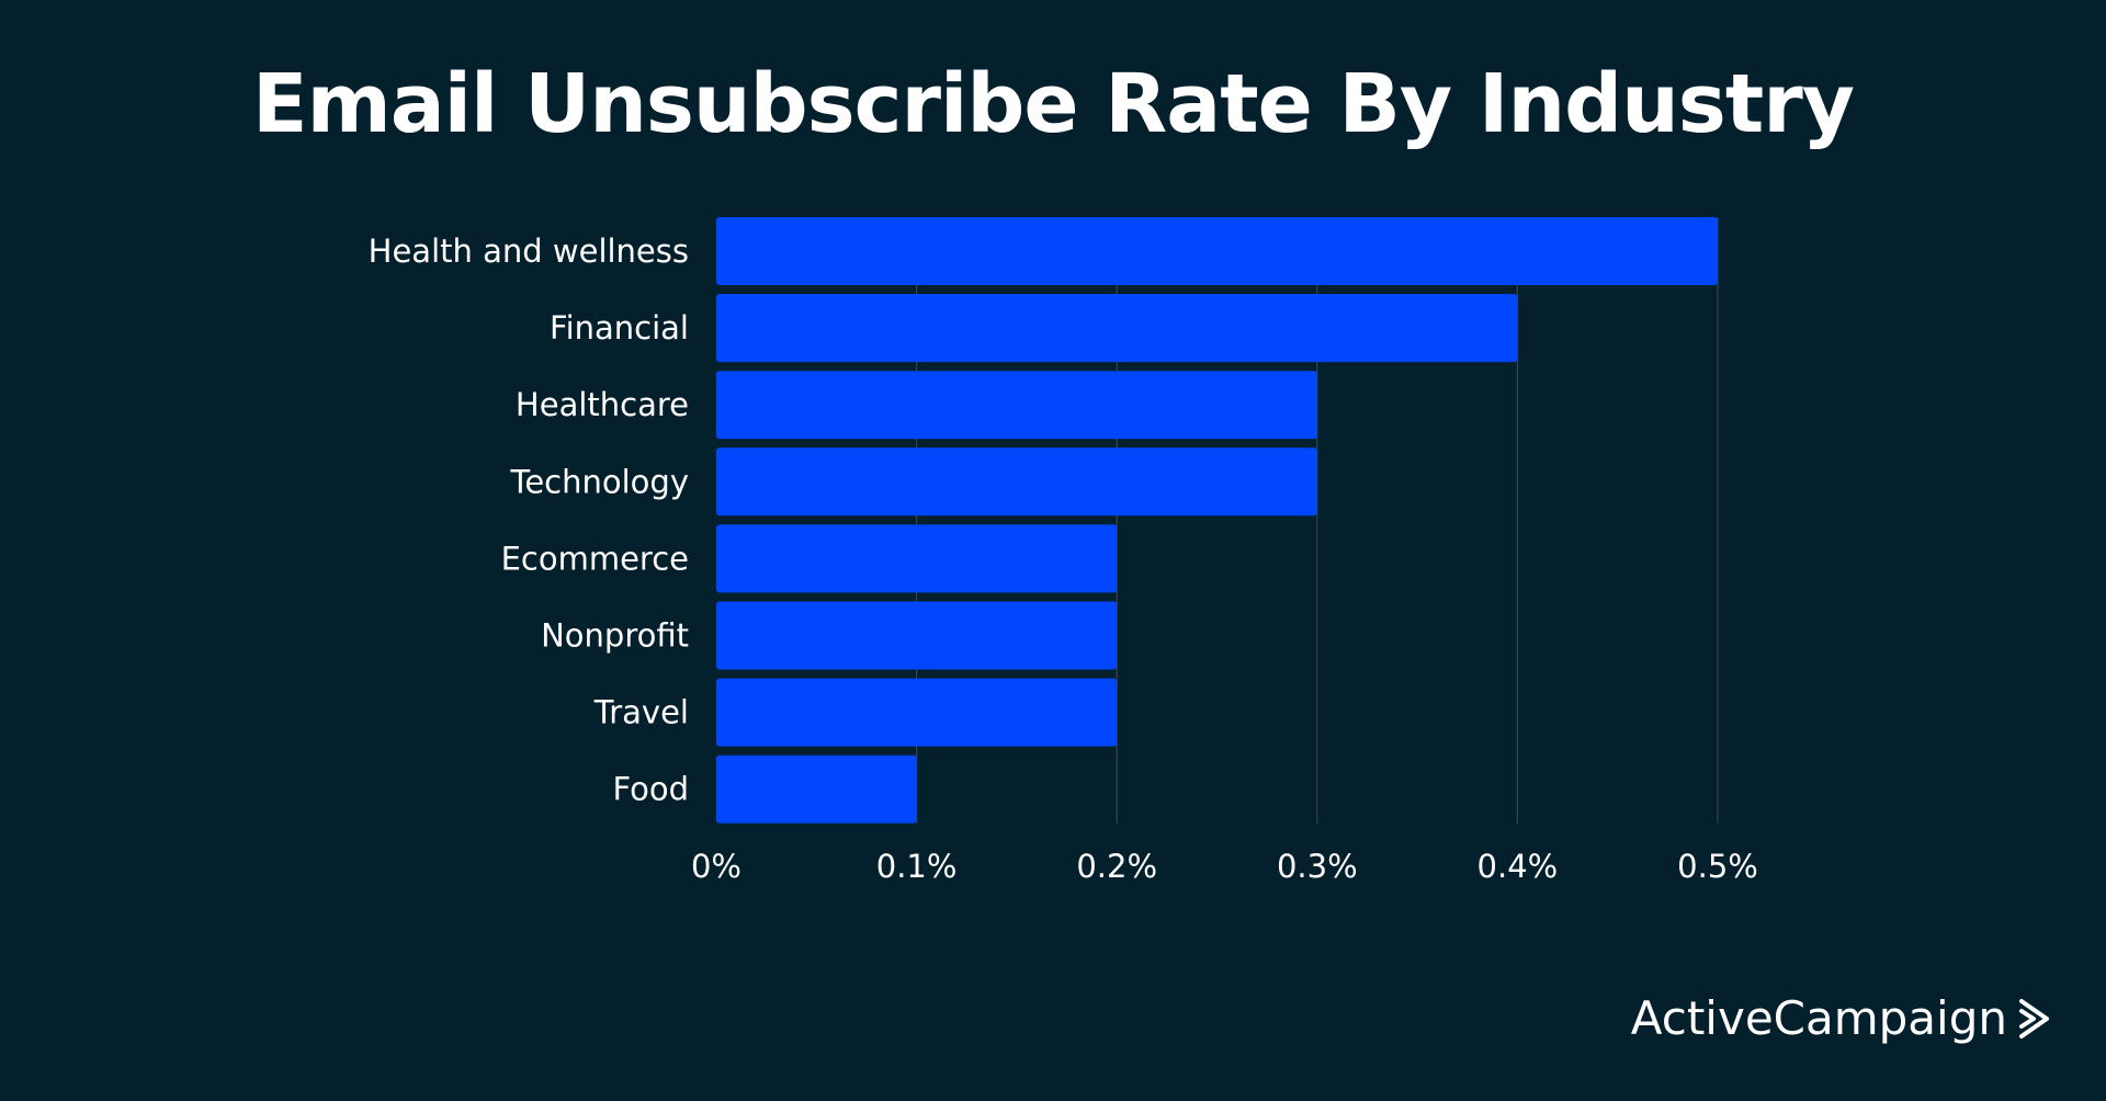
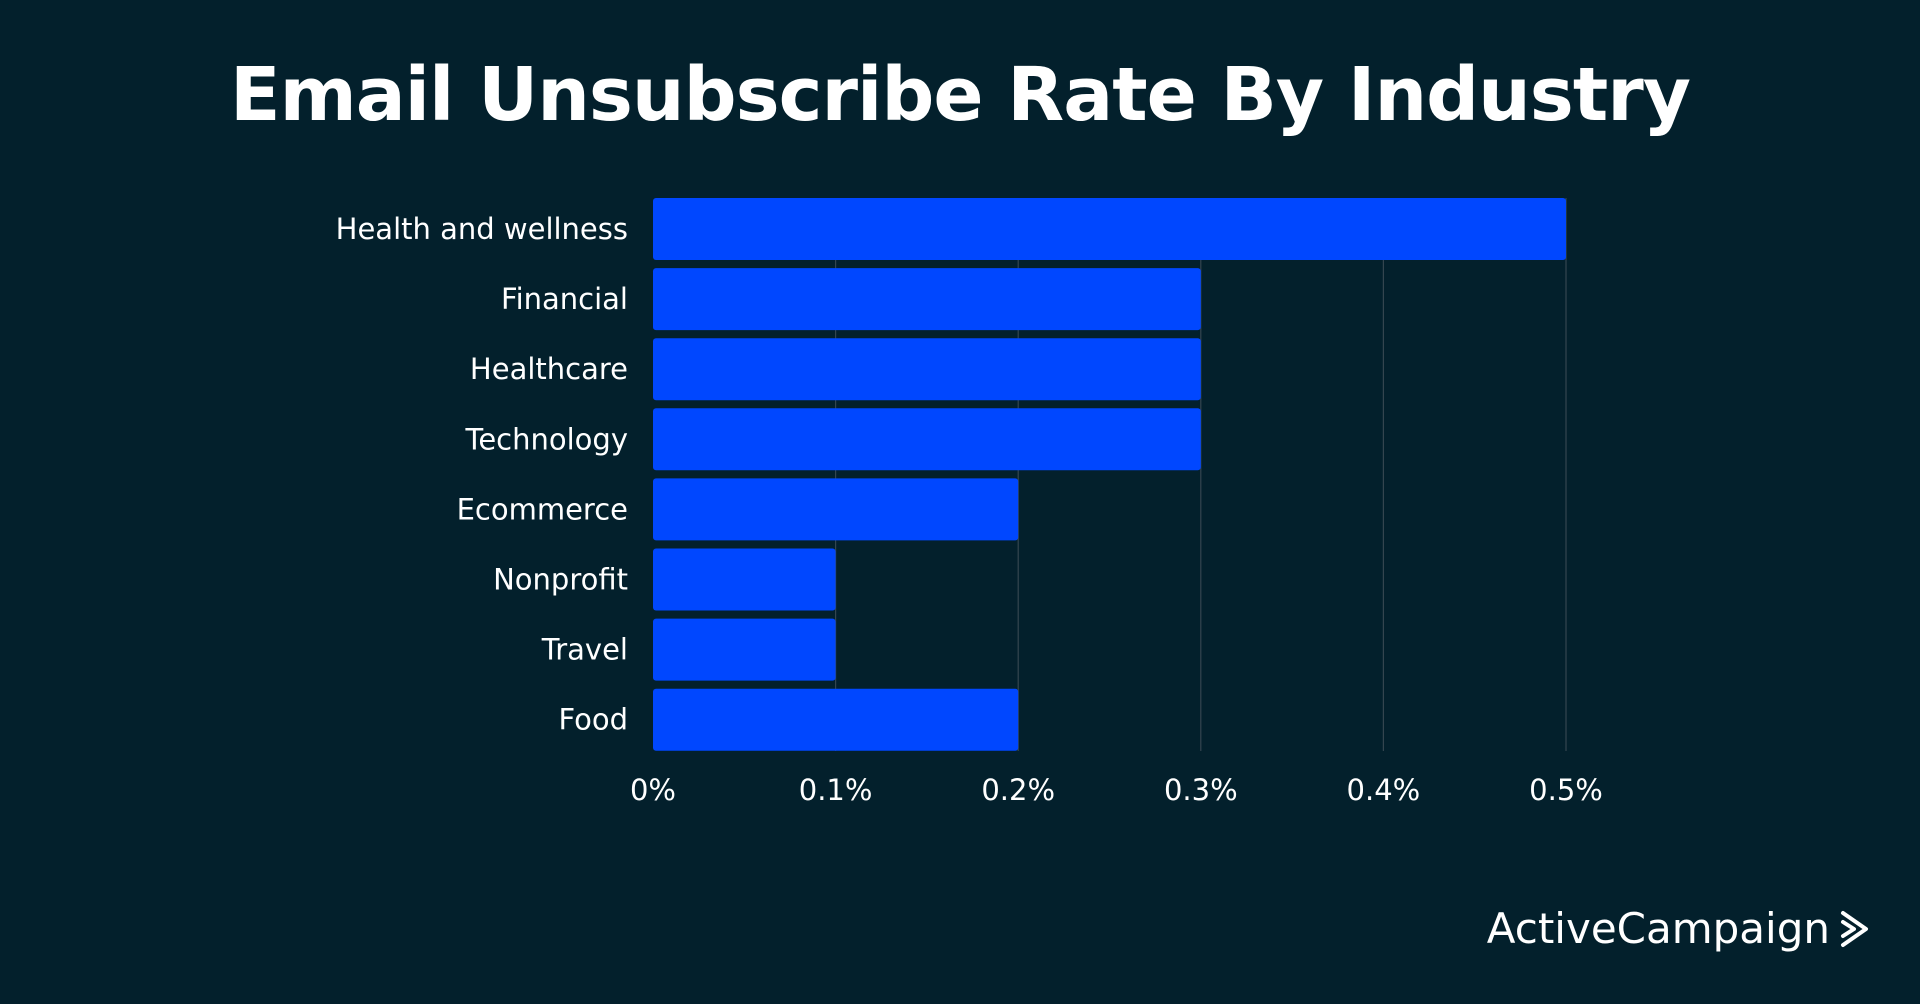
Financial: 0.4% -> 0.3%
Nonprofit: 0.2% -> 0.1%
Travel: 0.2% -> 0.1%
Food: 0.1% -> 0.2%
